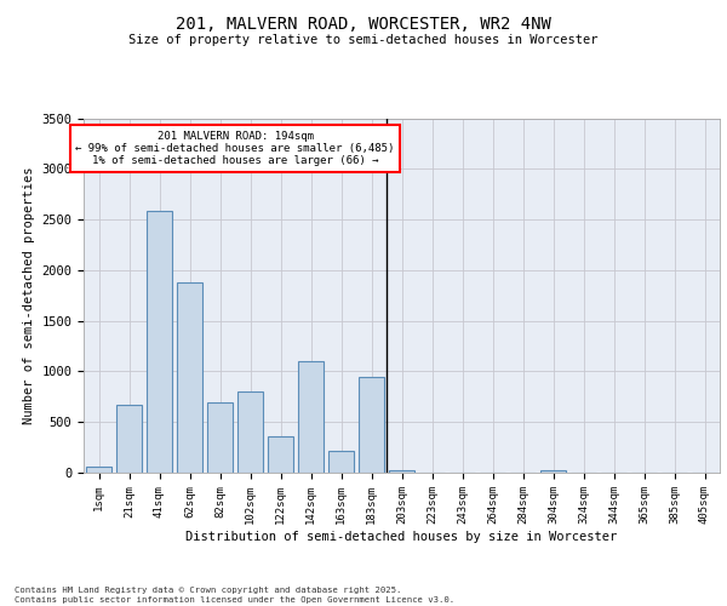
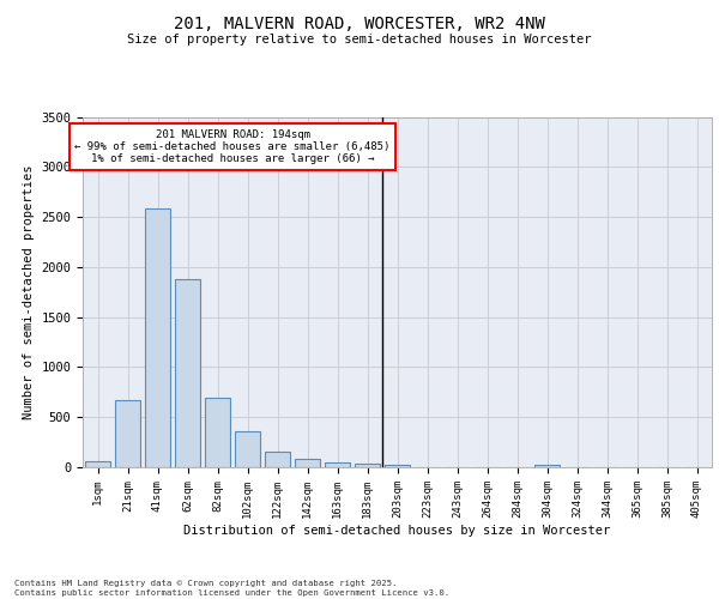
102sqm: 800 -> 360
122sqm: 360 -> 160
142sqm: 1100 -> 80
163sqm: 220 -> 40
183sqm: 940 -> 30
